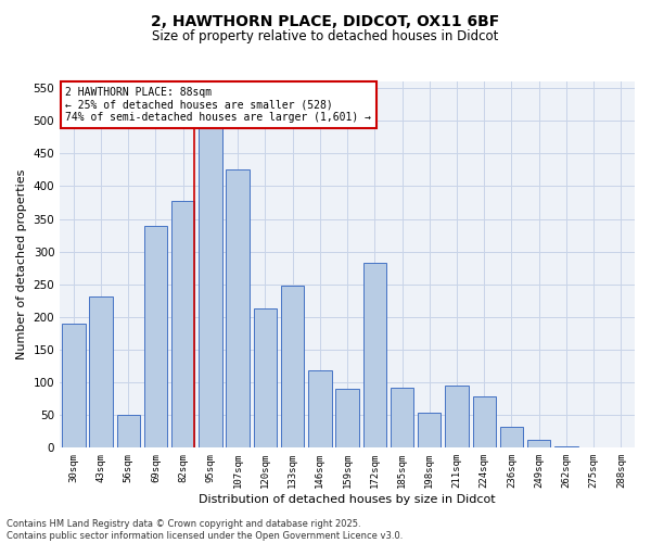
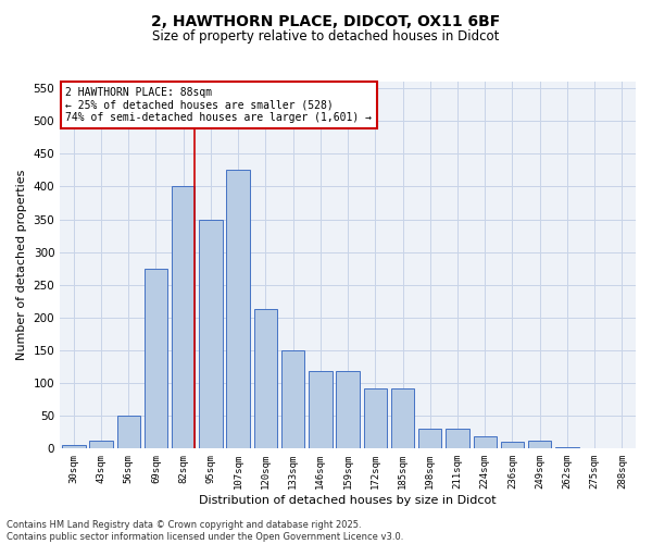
30sqm: 190 -> 5
43sqm: 232 -> 13
69sqm: 340 -> 275
82sqm: 378 -> 400
95sqm: 492 -> 350
133sqm: 248 -> 150
159sqm: 90 -> 118
172sqm: 282 -> 92
198sqm: 54 -> 30
211sqm: 96 -> 30
224sqm: 78 -> 18
236sqm: 32 -> 10
